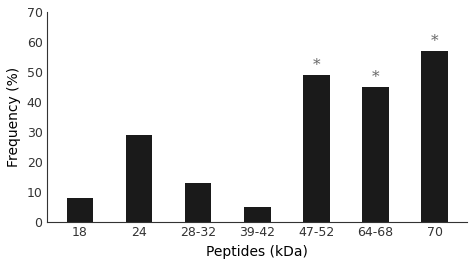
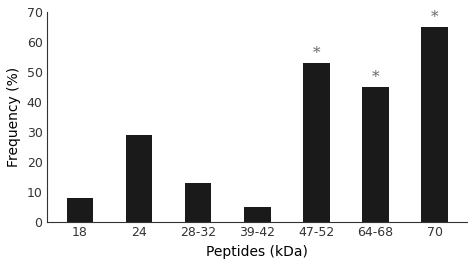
47-52: 49 -> 53
70: 57 -> 65
